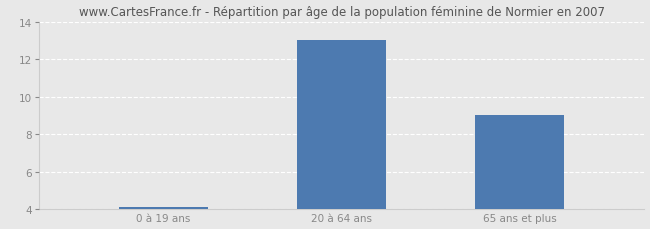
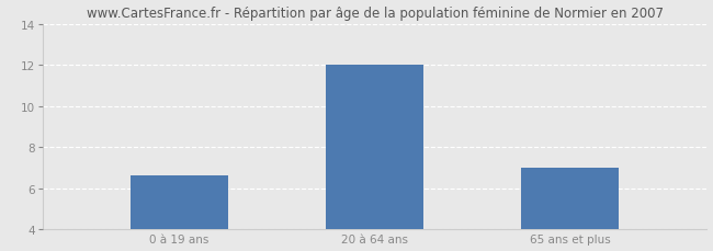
0 à 19 ans: 4.1 -> 6.6
20 à 64 ans: 13.0 -> 12.0
65 ans et plus: 9.0 -> 7.0
